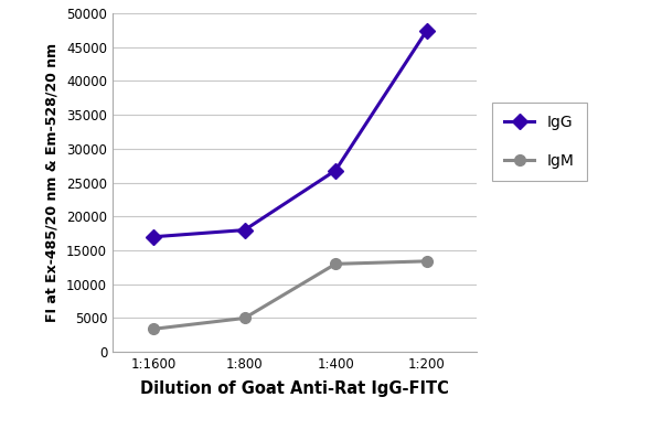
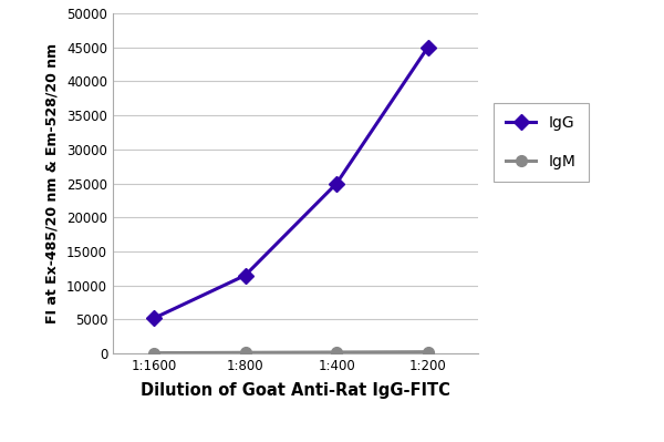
IgG/1:1600: 17000 -> 5200
IgM/1:1600: 3400 -> 100
IgG/1:800: 18000 -> 11500
IgM/1:800: 5000 -> 200
IgG/1:400: 26800 -> 25000
IgM/1:400: 13000 -> 200
IgG/1:200: 47400 -> 45000
IgM/1:200: 13400 -> 200
